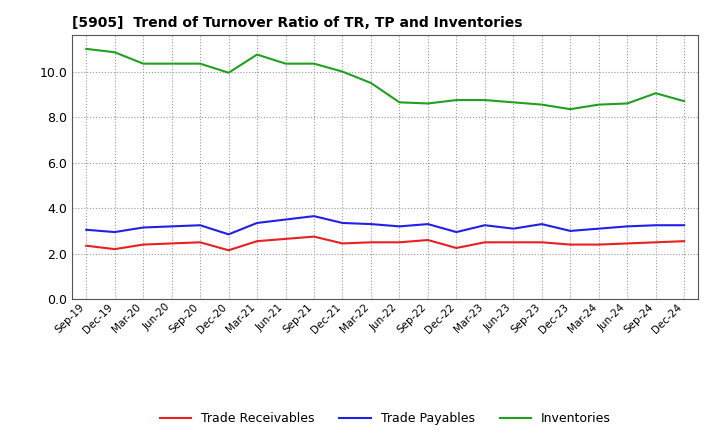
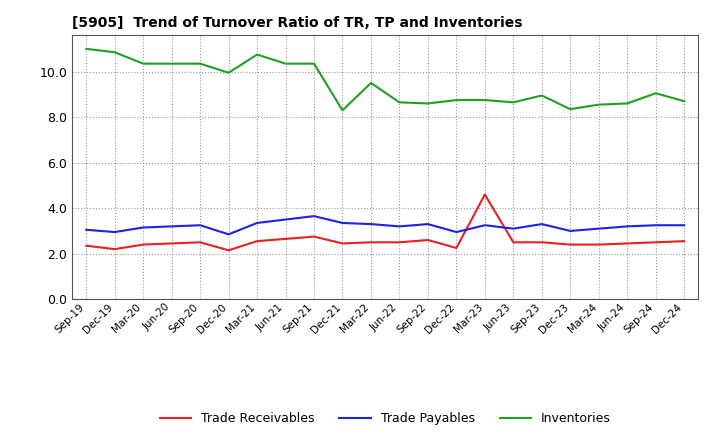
Inventories/Dec-21: 10.00 -> 8.30
Trade Receivables/Mar-23: 2.50 -> 4.60
Inventories/Sep-23: 8.55 -> 8.95
